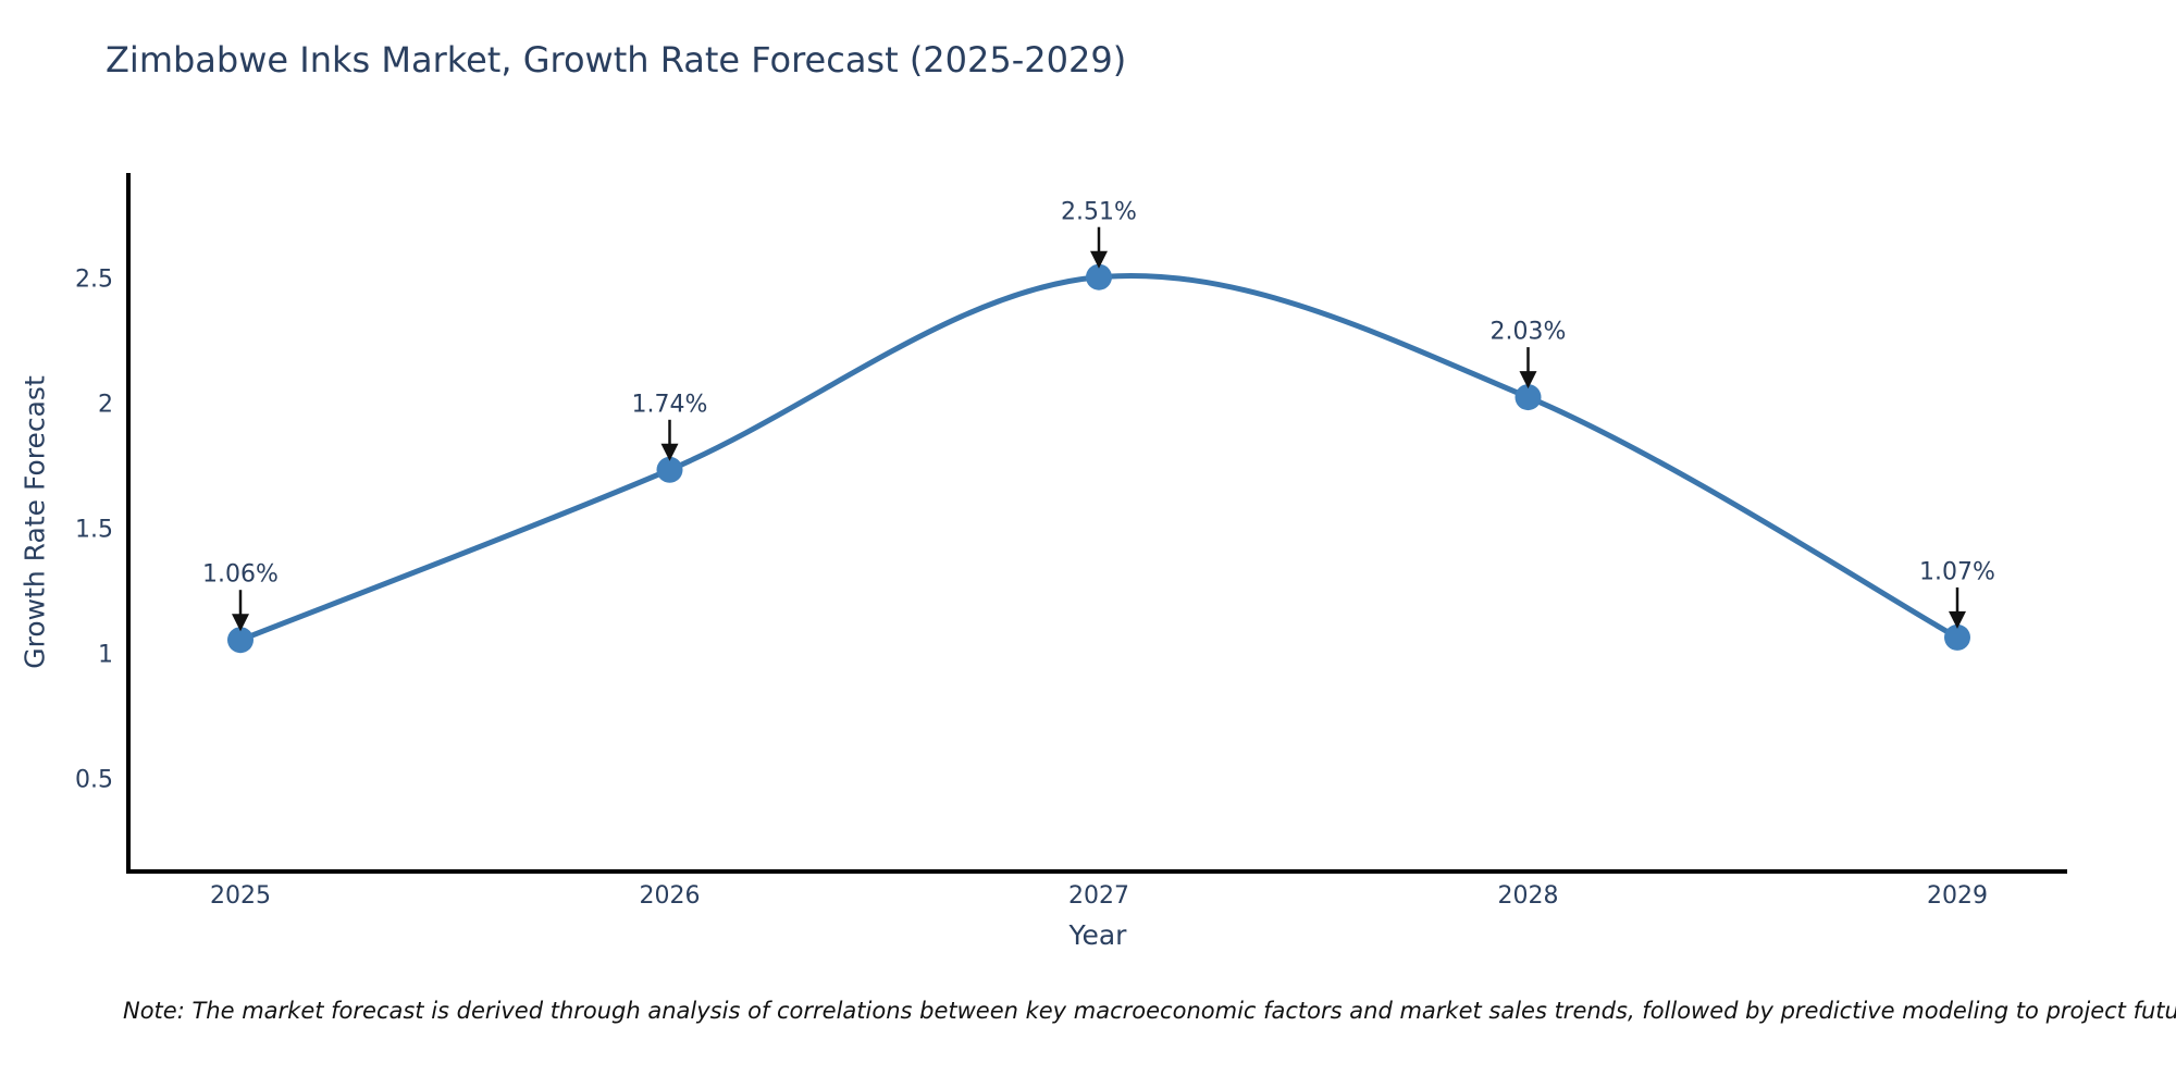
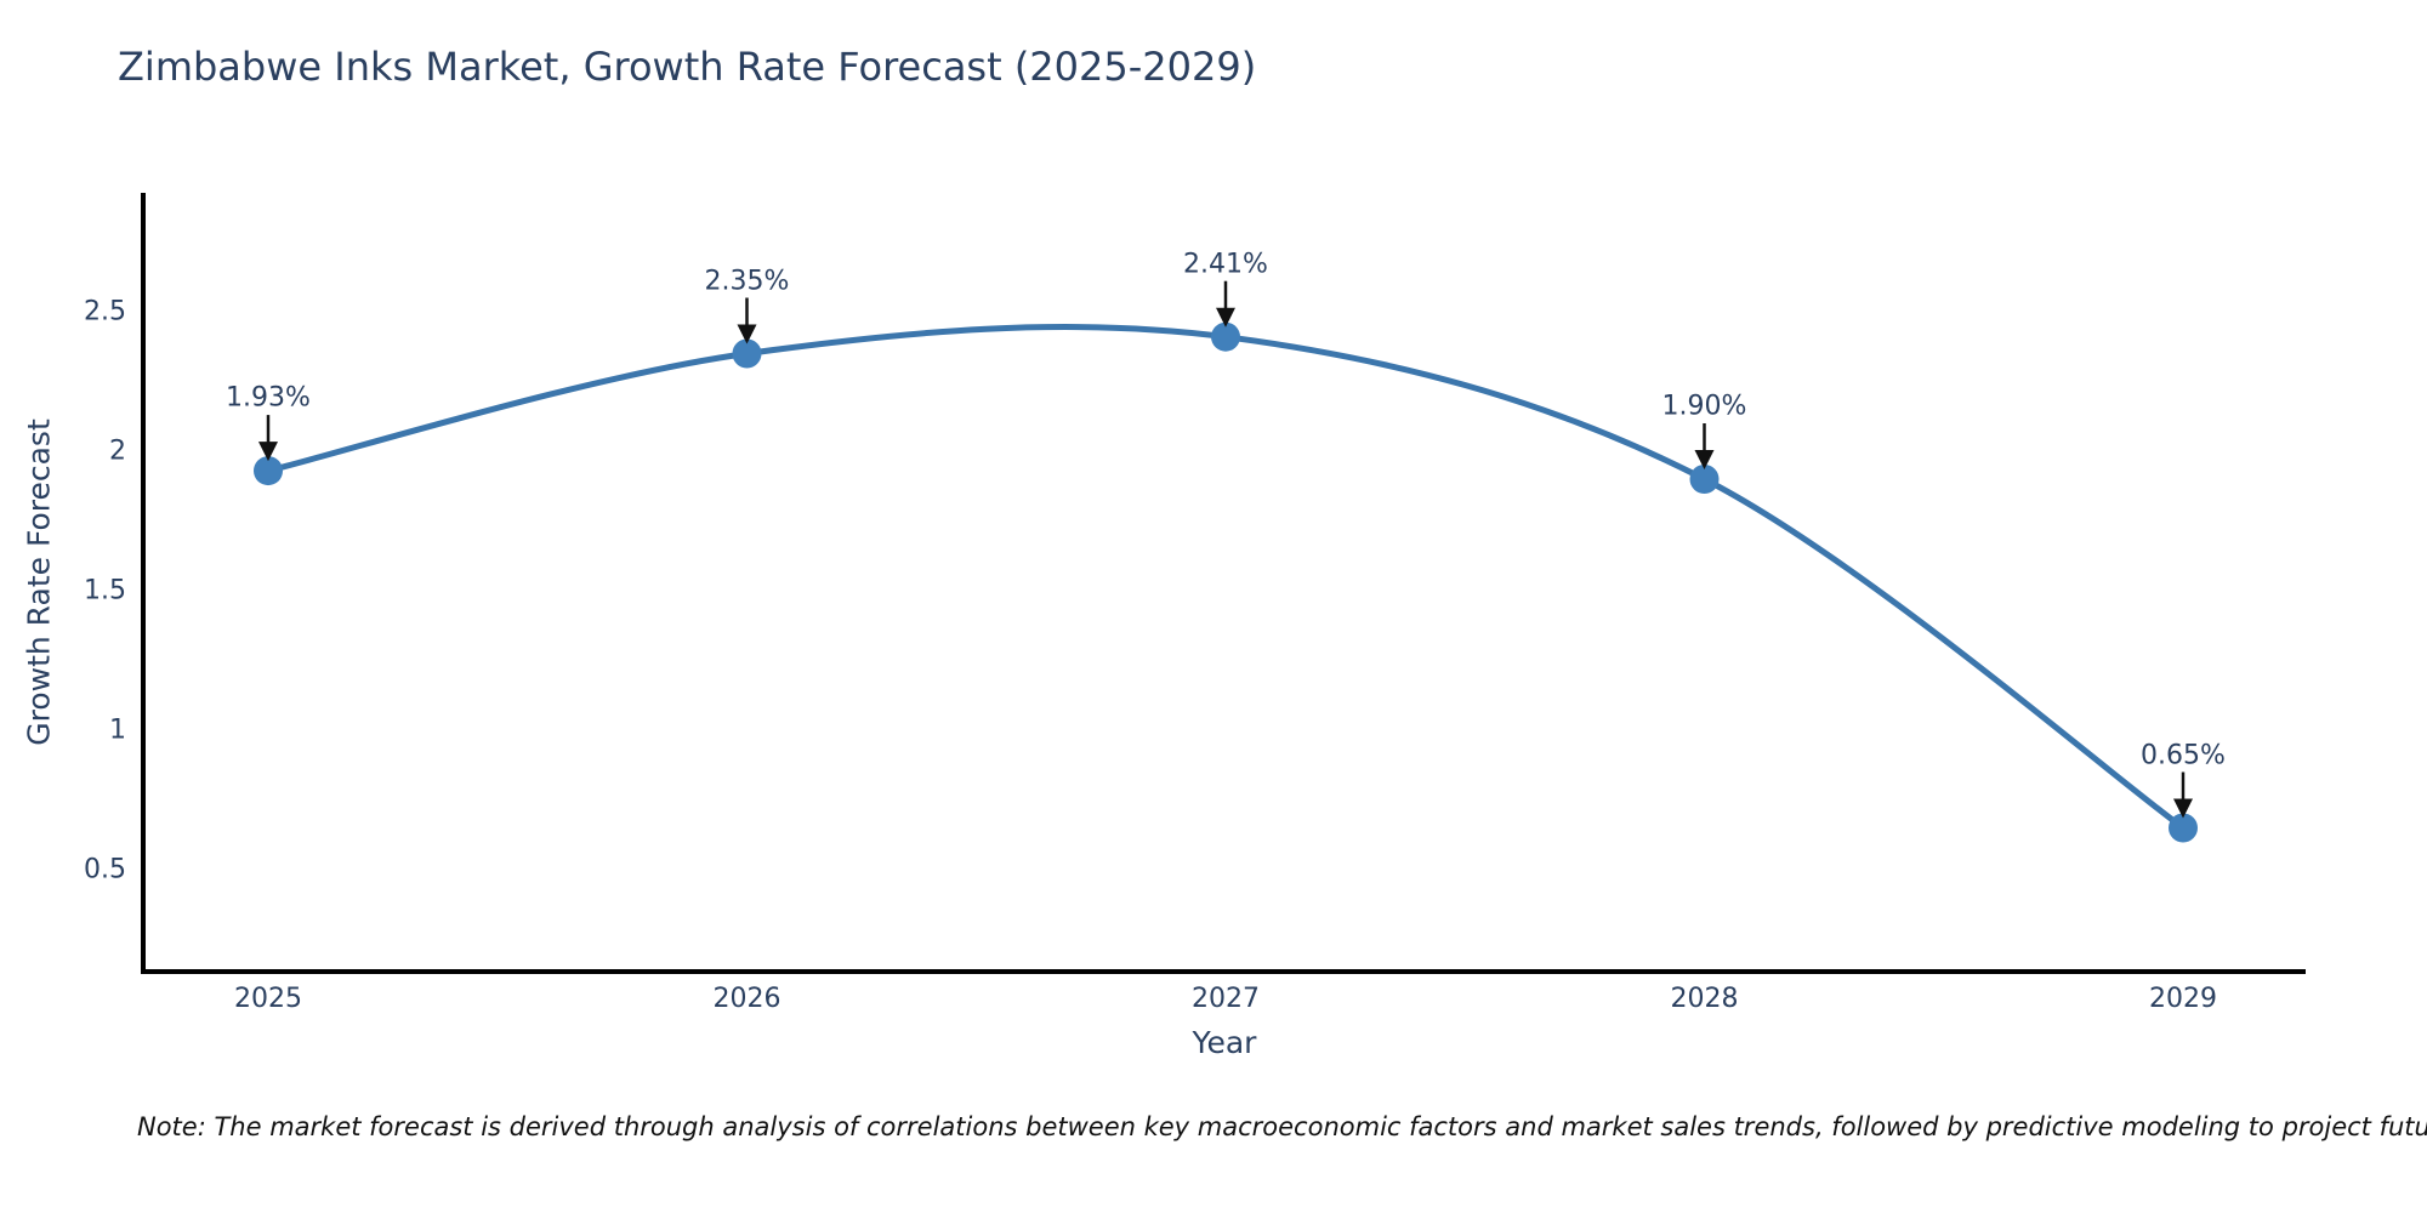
2025: 1.06% -> 1.93%
2026: 1.74% -> 2.35%
2027: 2.51% -> 2.41%
2028: 2.03% -> 1.90%
2029: 1.07% -> 0.65%
